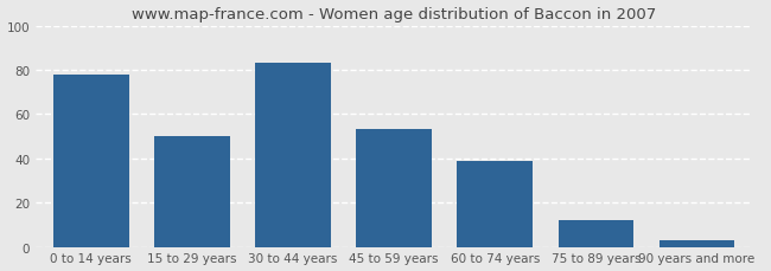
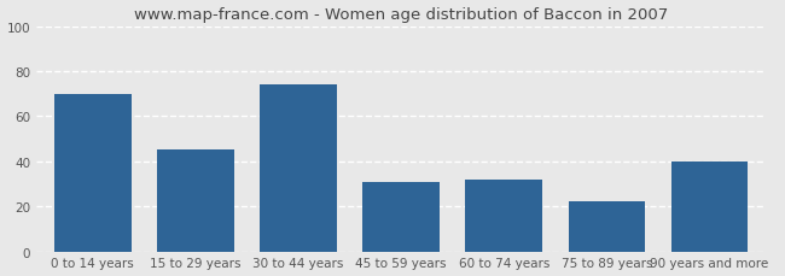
0 to 14 years: 78 -> 70
15 to 29 years: 50 -> 45
30 to 44 years: 83 -> 74
45 to 59 years: 53 -> 31
60 to 74 years: 39 -> 32
75 to 89 years: 12 -> 22
90 years and more: 3 -> 40
